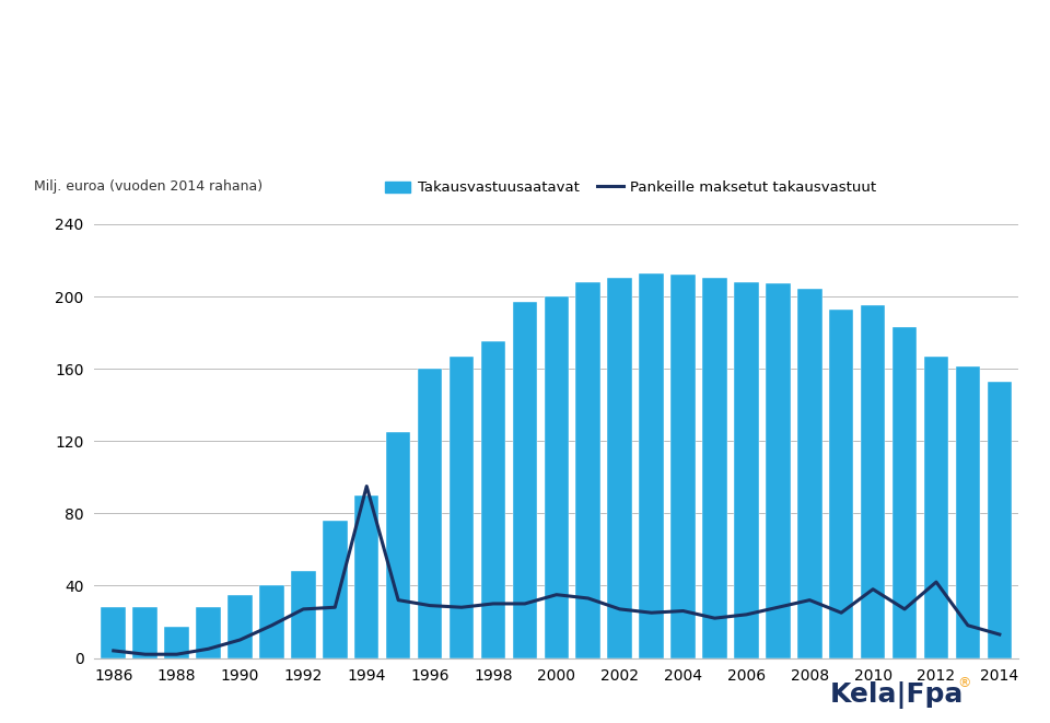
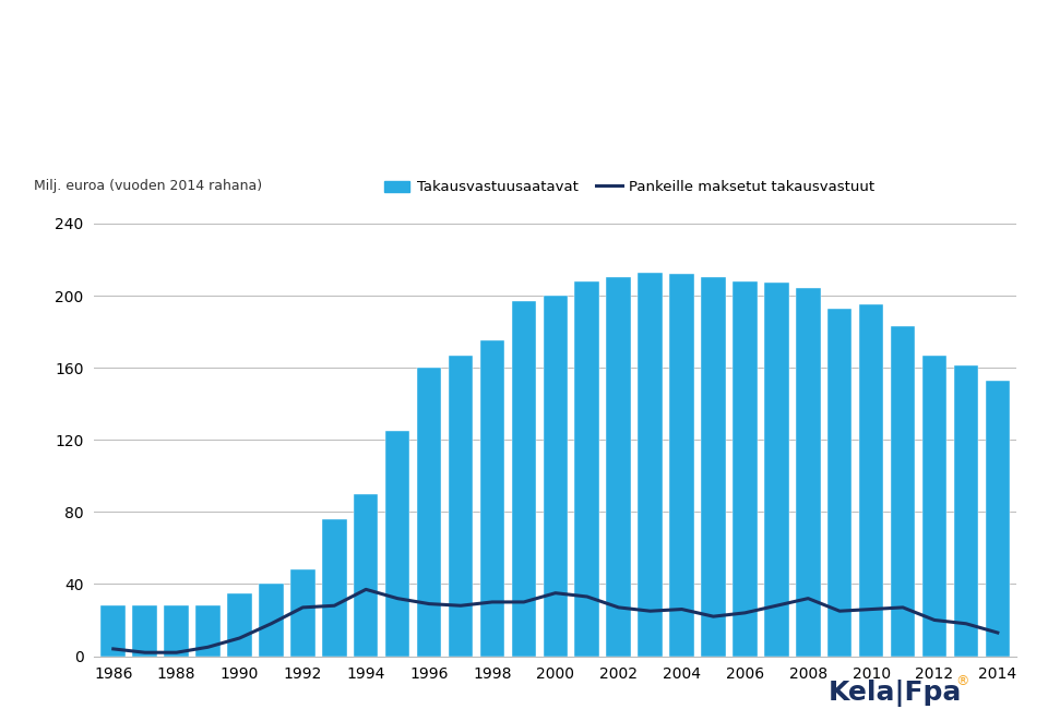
Takausvastuusaatavat/1988: 17 -> 28
Pankeille maksetut takausvastuut/1994: 95 -> 37
Pankeille maksetut takausvastuut/2010: 38 -> 26
Pankeille maksetut takausvastuut/2012: 42 -> 20
